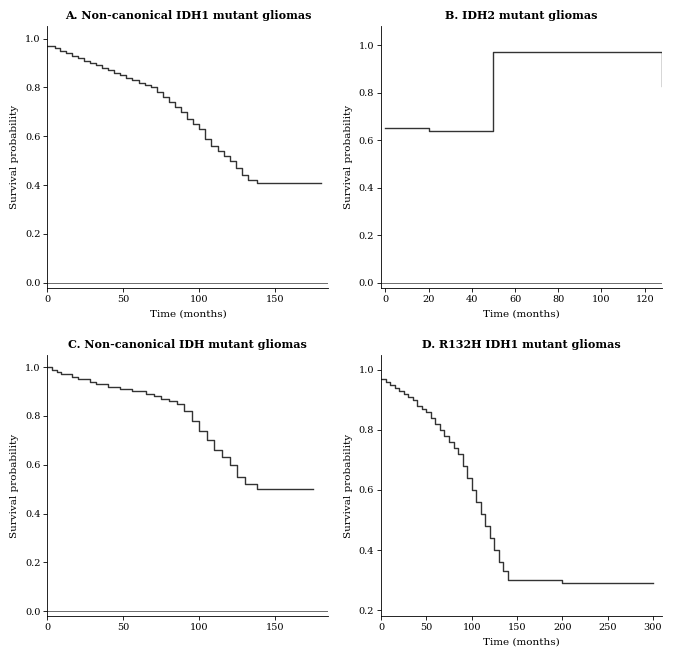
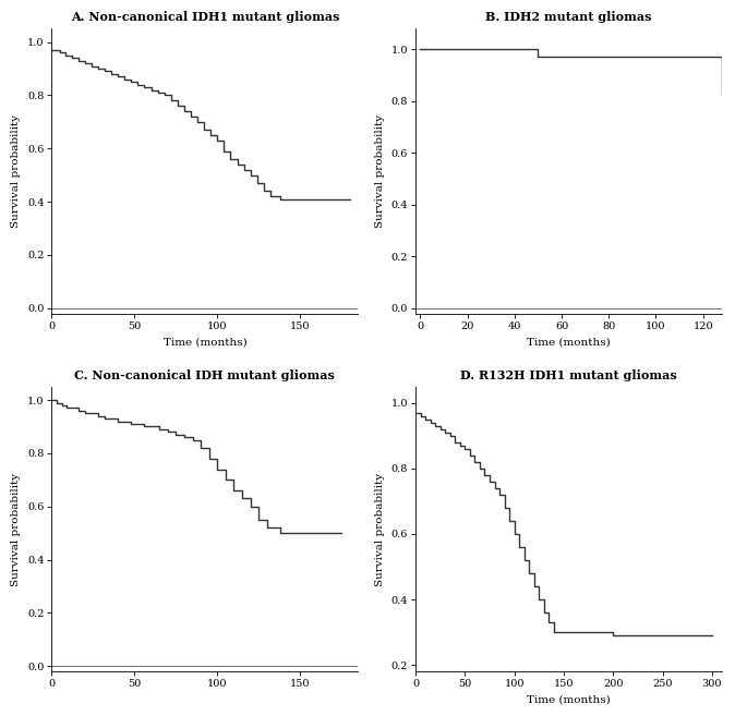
B. IDH2 mutant gliomas/0: 0.65 -> 1.00
B. IDH2 mutant gliomas/20: 0.64 -> 1.00
